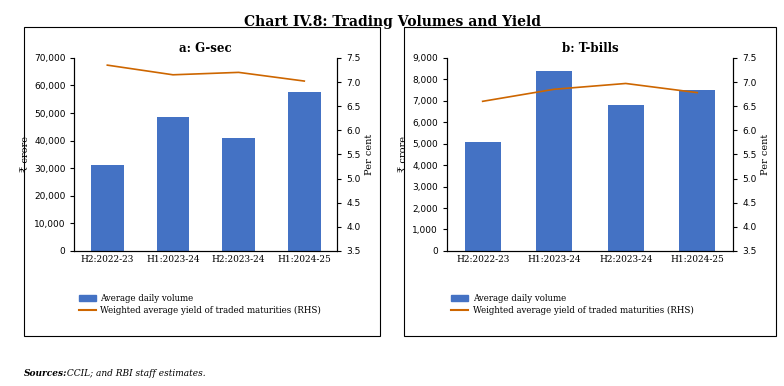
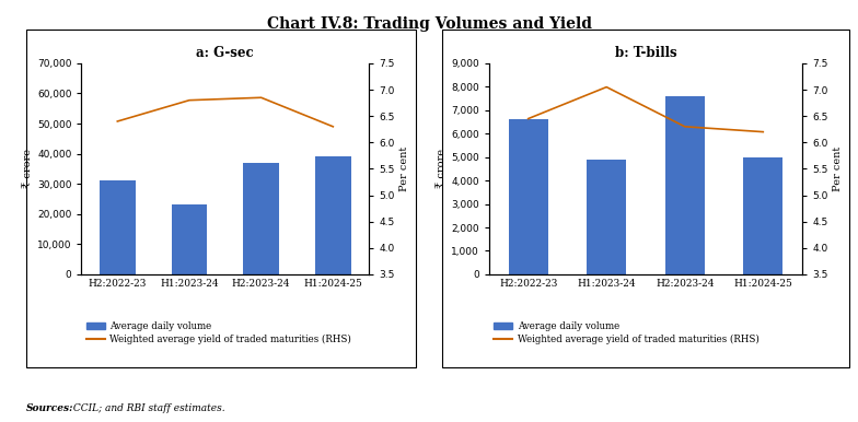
a: G-sec/Weighted average yield of traded maturities (RHS)/H2:2022-23: 7.35 -> 6.40
a: G-sec/Average daily volume/H1:2023-24: 48,500 -> 23,000
a: G-sec/Weighted average yield of traded maturities (RHS)/H1:2023-24: 7.15 -> 6.80
a: G-sec/Average daily volume/H2:2023-24: 41,000 -> 37,000
a: G-sec/Weighted average yield of traded maturities (RHS)/H2:2023-24: 7.20 -> 6.85
a: G-sec/Average daily volume/H1:2024-25: 57,500 -> 39,000
a: G-sec/Weighted average yield of traded maturities (RHS)/H1:2024-25: 7.02 -> 6.30
b: T-bills/Average daily volume/H2:2022-23: 5,100 -> 6,600
b: T-bills/Weighted average yield of traded maturities (RHS)/H2:2022-23: 6.60 -> 6.45
b: T-bills/Average daily volume/H1:2023-24: 8,400 -> 4,900
b: T-bills/Weighted average yield of traded maturities (RHS)/H1:2023-24: 6.85 -> 7.05
b: T-bills/Average daily volume/H2:2023-24: 6,800 -> 7,600
b: T-bills/Weighted average yield of traded maturities (RHS)/H2:2023-24: 6.97 -> 6.30
b: T-bills/Average daily volume/H1:2024-25: 7,500 -> 5,000
b: T-bills/Weighted average yield of traded maturities (RHS)/H1:2024-25: 6.78 -> 6.20
